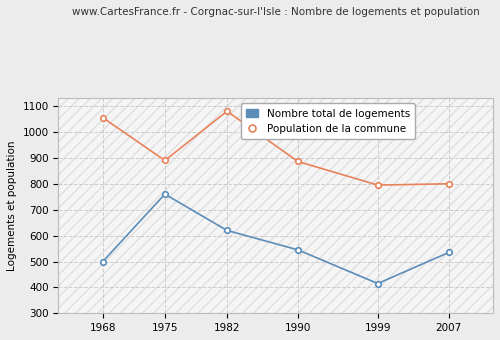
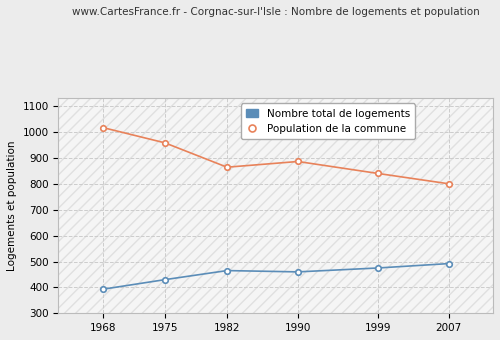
Nombre total de logements/1968: 500 -> 393
Population de la commune/1968: 1055 -> 1017
Nombre total de logements/1975: 760 -> 430
Population de la commune/1975: 890 -> 958
Nombre total de logements/1982: 620 -> 465
Population de la commune/1982: 1080 -> 864
Nombre total de logements/1990: 545 -> 460
Nombre total de logements/1999: 415 -> 475
Population de la commune/1999: 795 -> 840
Nombre total de logements/2007: 535 -> 492
